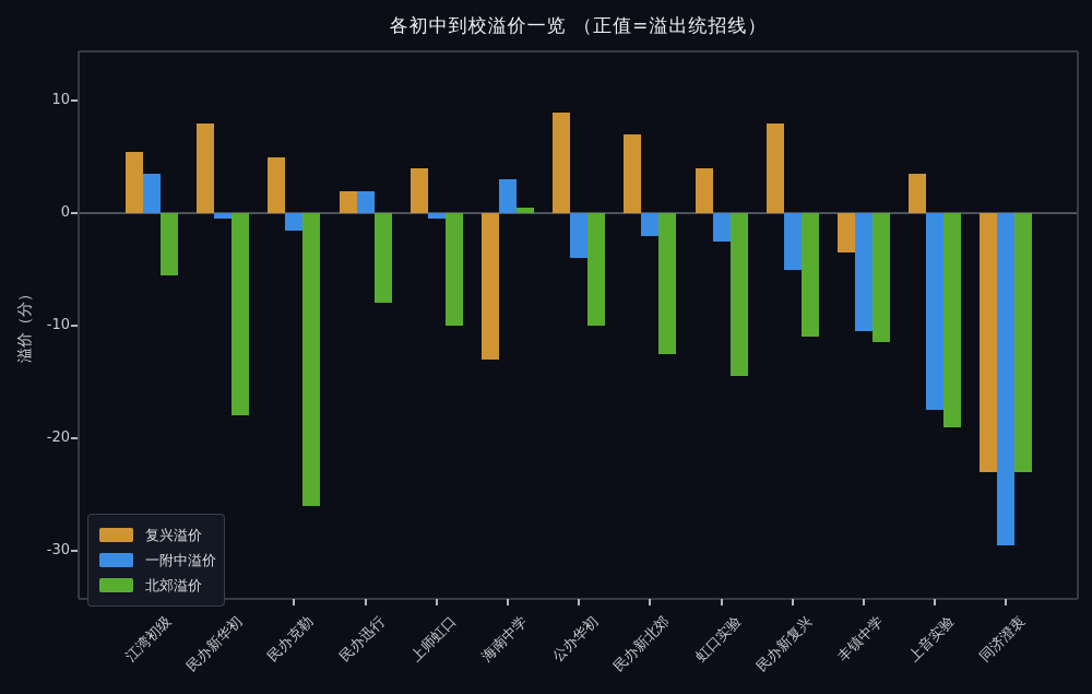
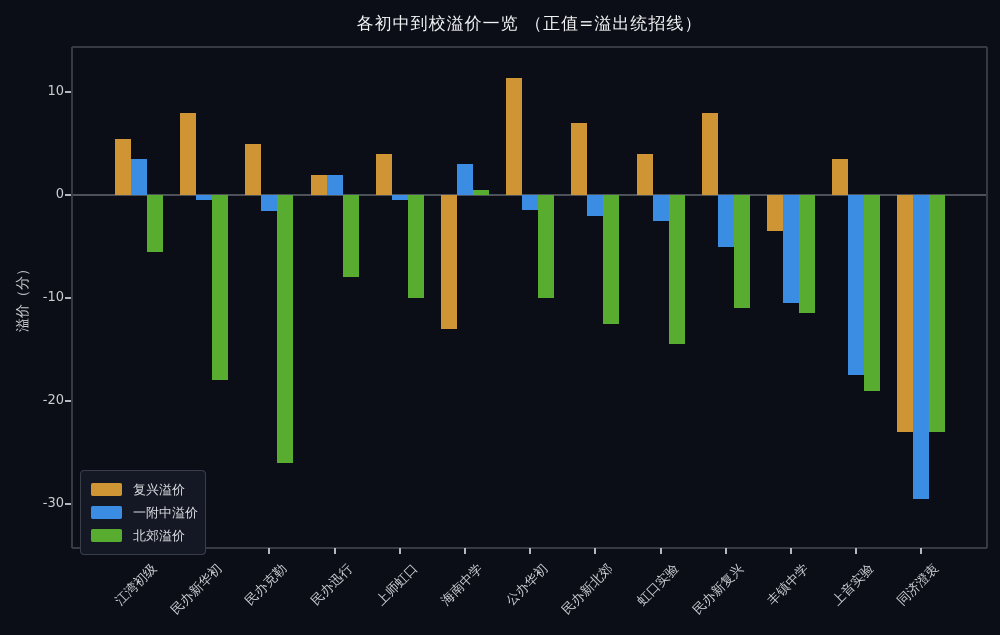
复兴溢价/公办华初: 9.0 -> 11.4
一附中溢价/公办华初: -4.0 -> -1.4
